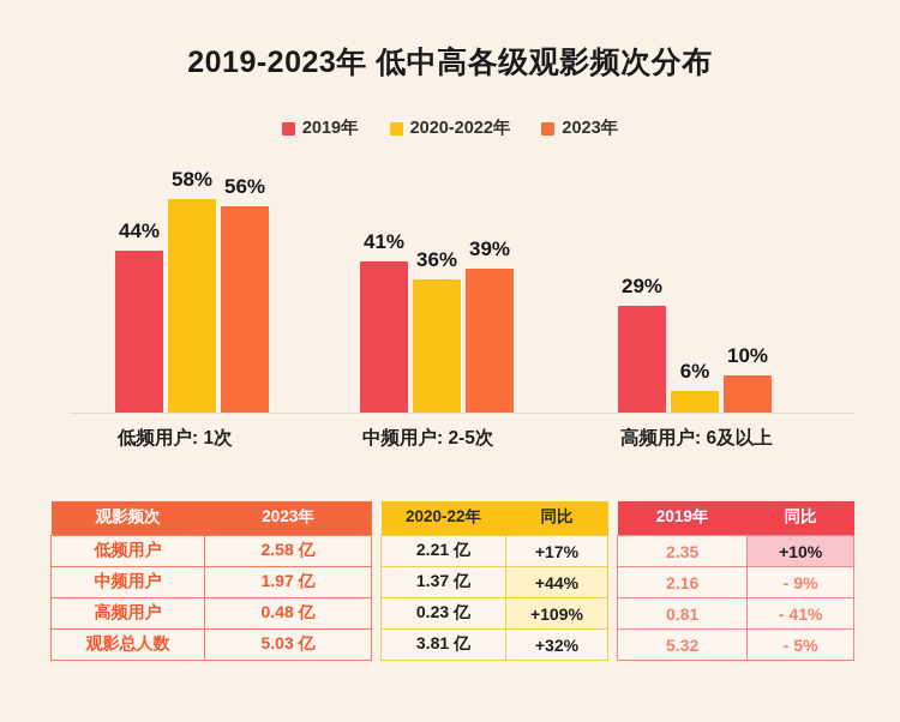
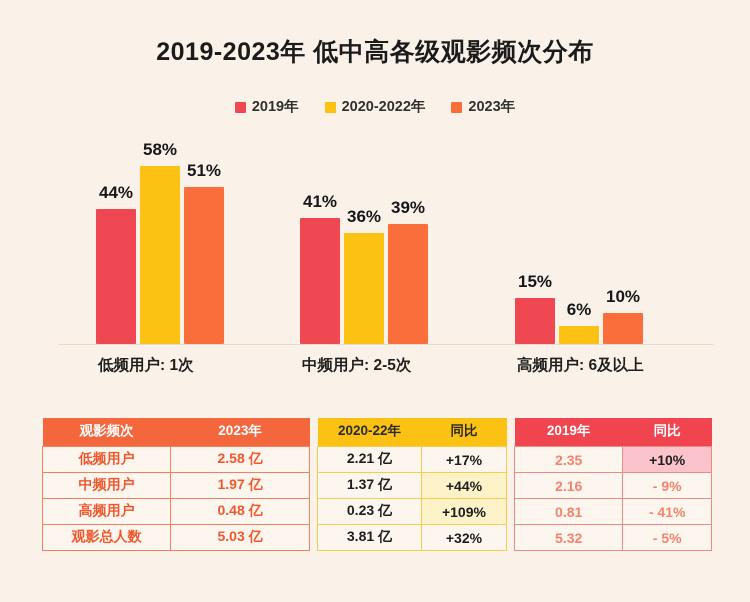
2023年/低频用户: 1次: 56% -> 51%
2019年/高频用户: 6及以上: 29% -> 15%
